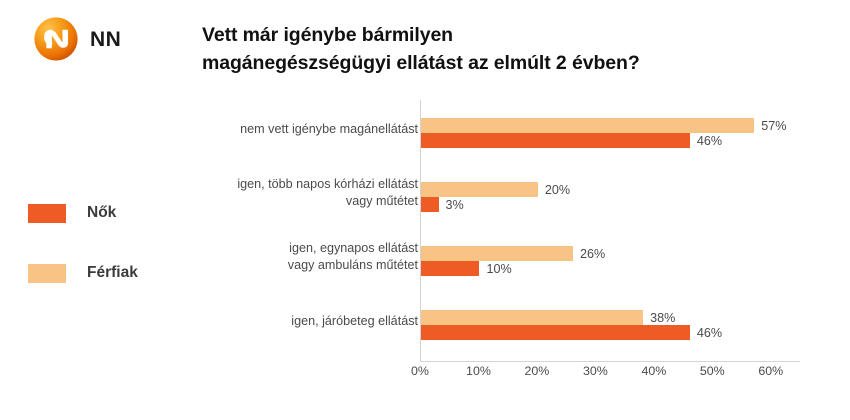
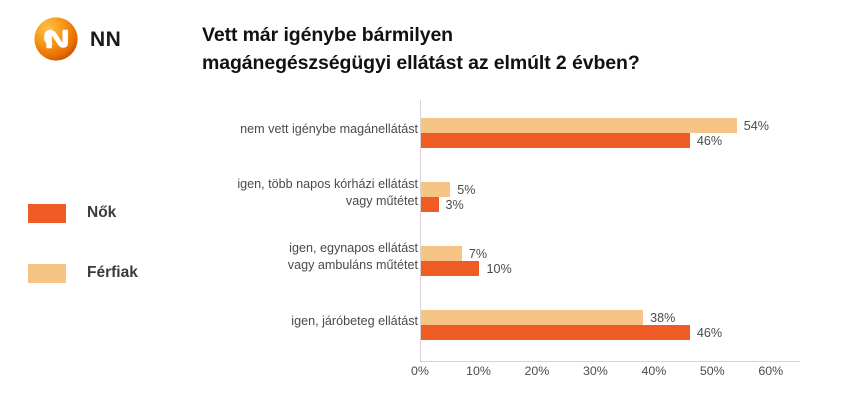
Férfiak/nem vett igénybe magánellátást: 57% -> 54%
Férfiak/igen, több napos kórházi ellátást vagy műtétet: 20% -> 5%
Férfiak/igen, egynapos ellátást vagy ambuláns műtétet: 26% -> 7%
